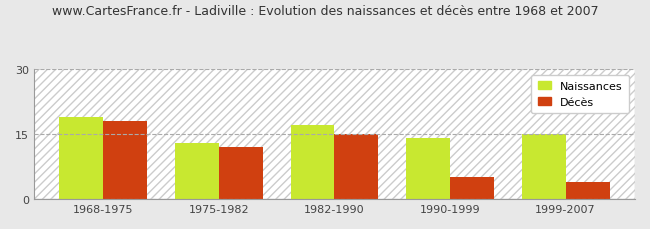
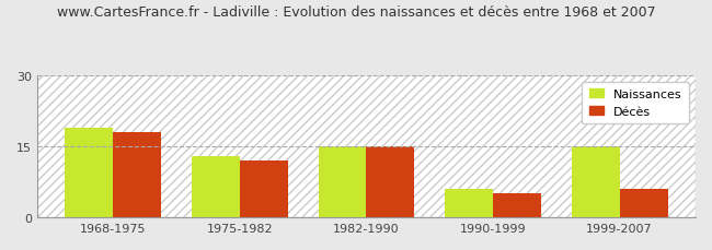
Naissances/1982-1990: 17 -> 15
Naissances/1990-1999: 14 -> 6
Décès/1999-2007: 4 -> 6
